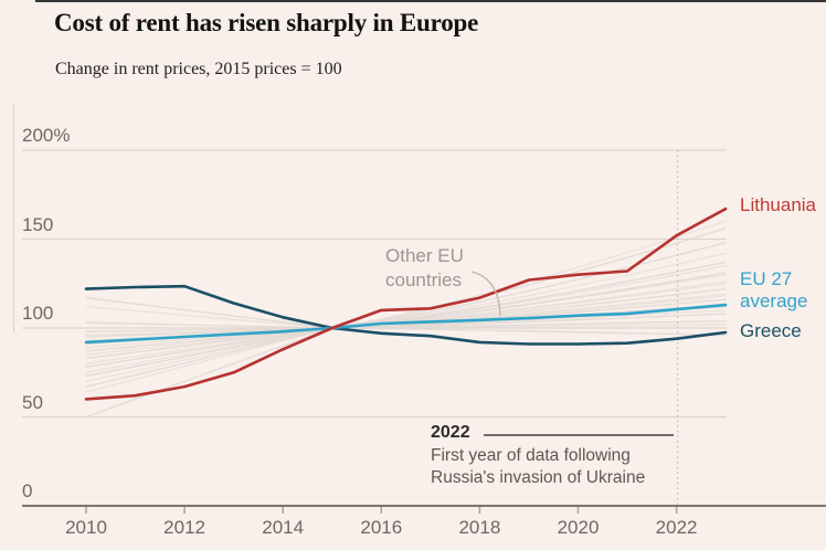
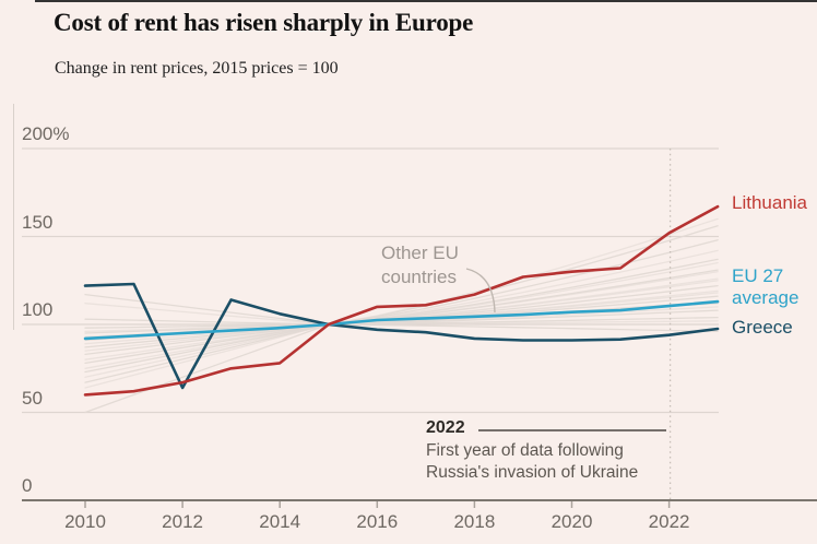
Greece/2012: 124% -> 64%
Lithuania/2014: 88% -> 78%
